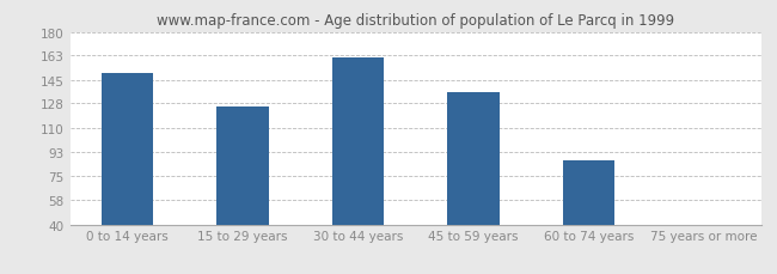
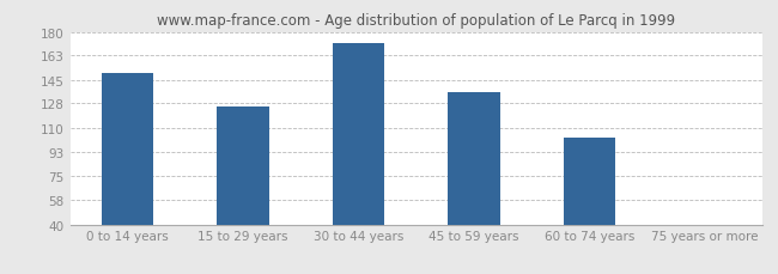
30 to 44 years: 161 -> 172
60 to 74 years: 87 -> 103
